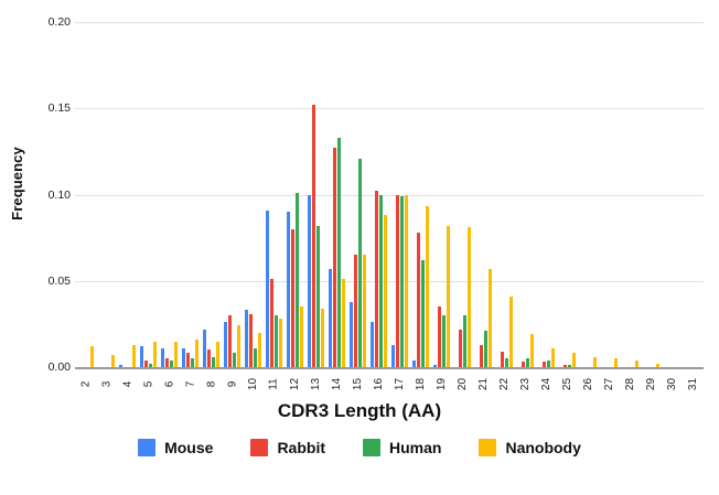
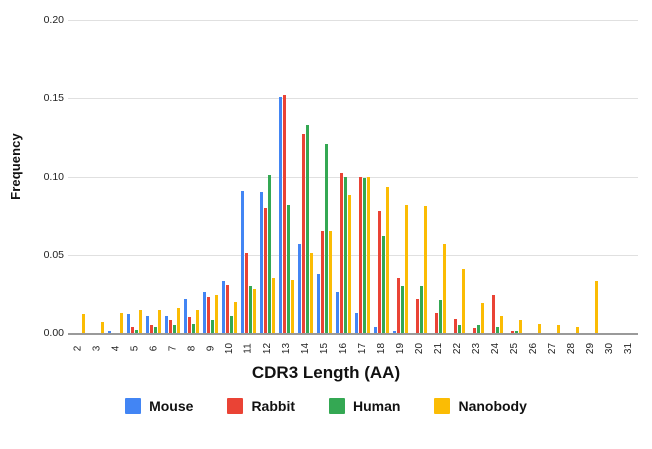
Rabbit/9: 0.030 -> 0.023
Mouse/13: 0.100 -> 0.151
Rabbit/24: 0.003 -> 0.024
Nanobody/29: 0.002 -> 0.033
